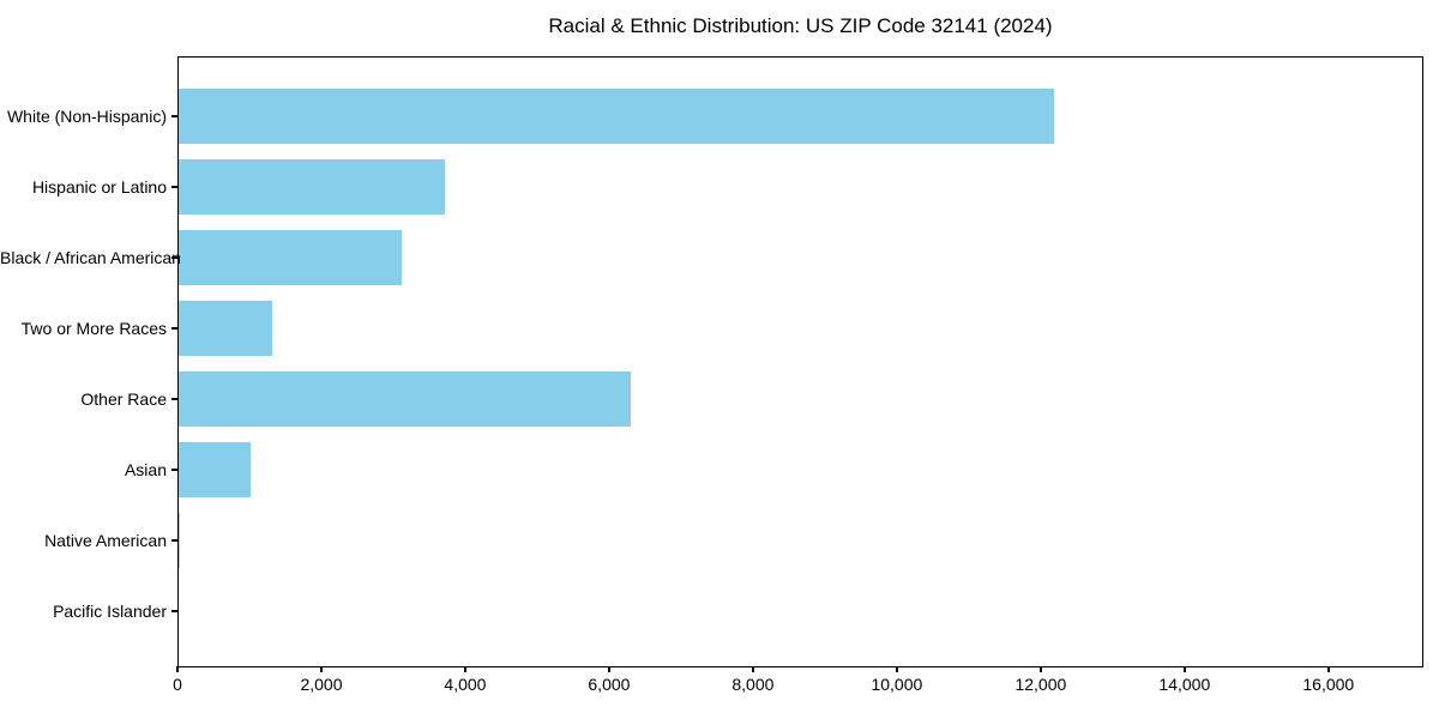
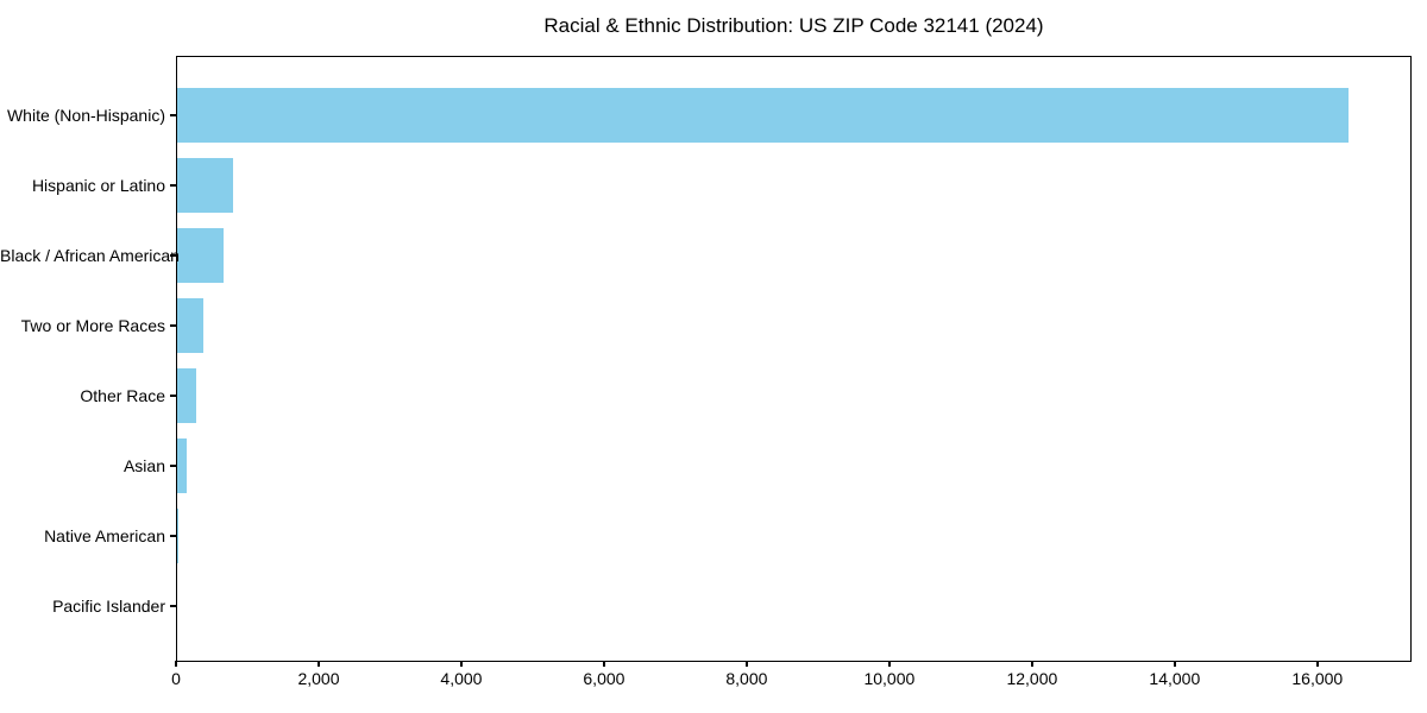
White (Non-Hispanic): 12200 -> 16400
Hispanic or Latino: 3700 -> 800
Black / African American: 3100 -> 600
Two or More Races: 1300 -> 400
Other Race: 6300 -> 300
Asian: 1000 -> 100
